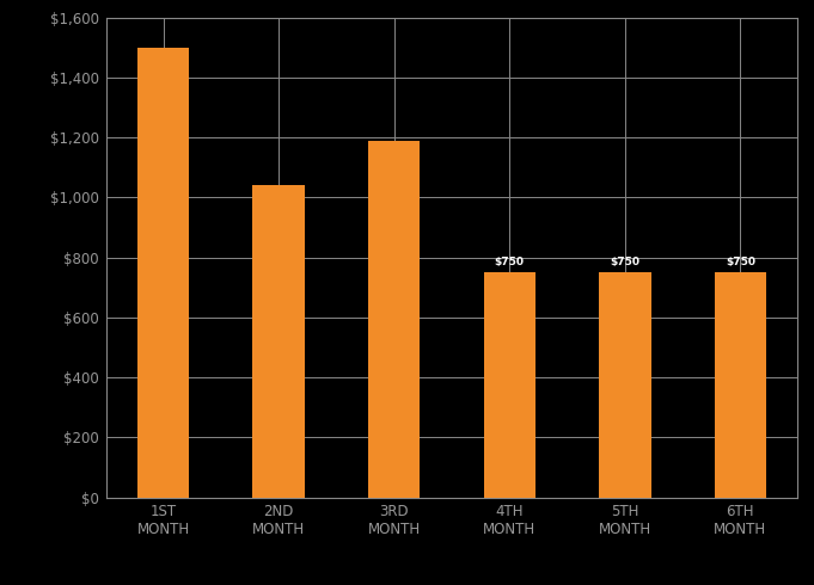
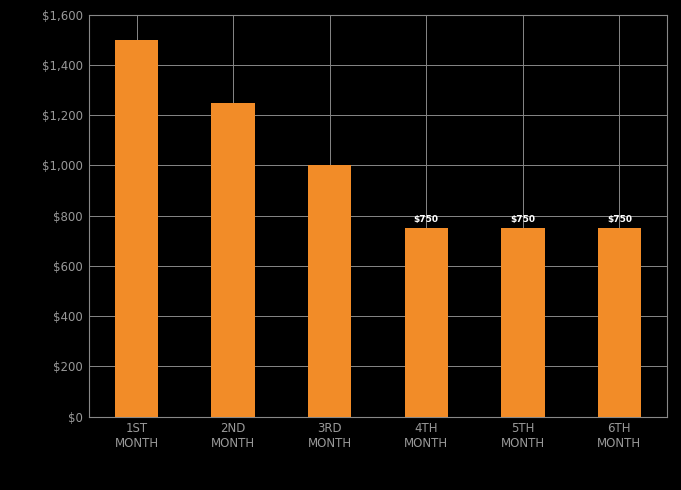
2ND MONTH: $1,040 -> $1,250
3RD MONTH: $1,190 -> $1,000
